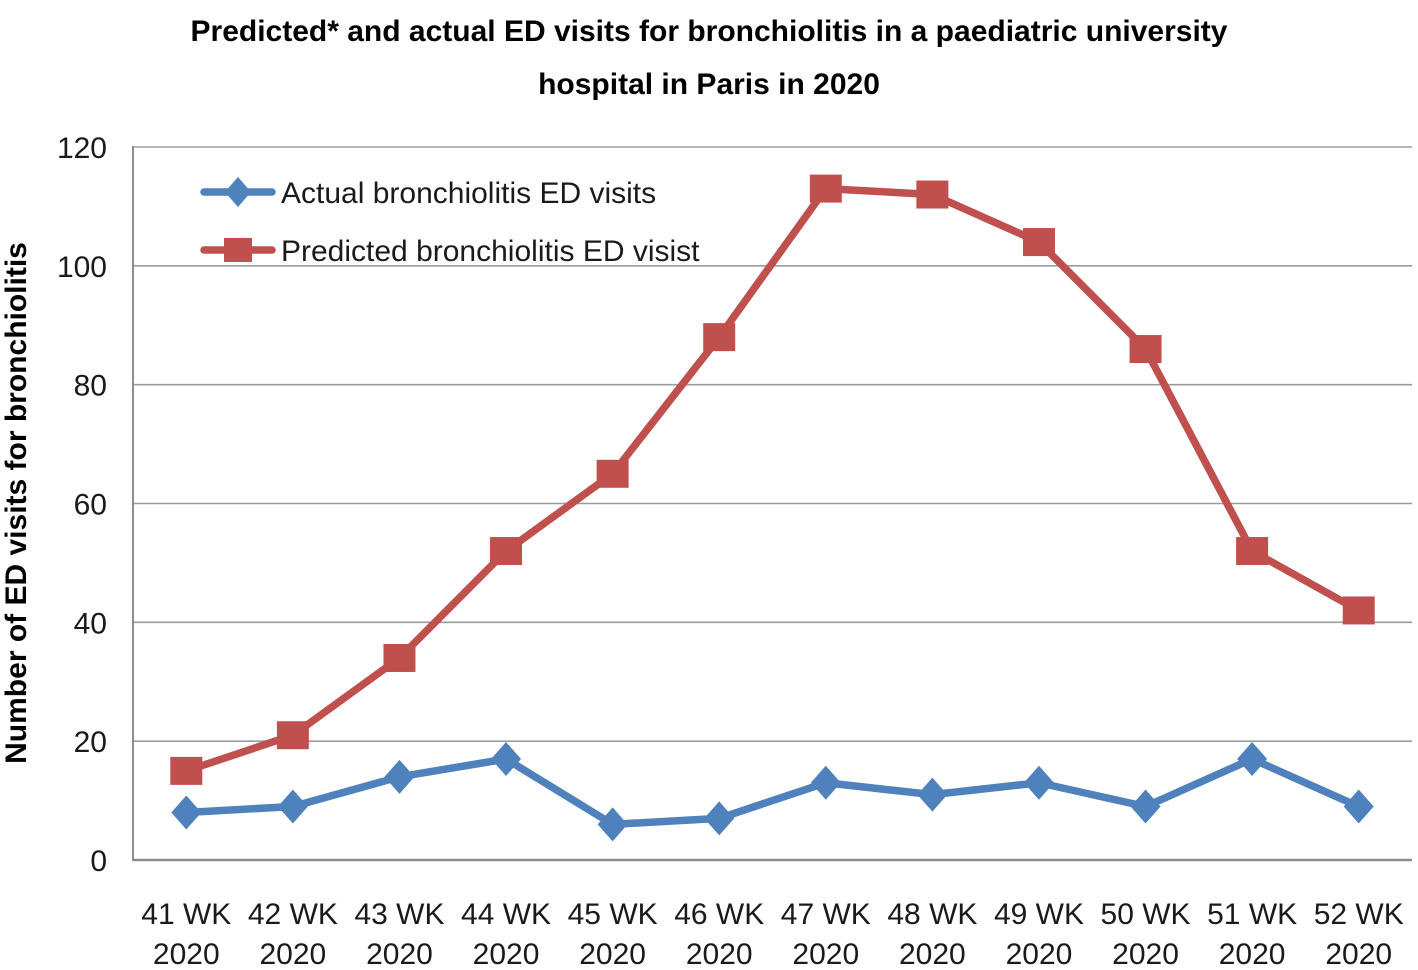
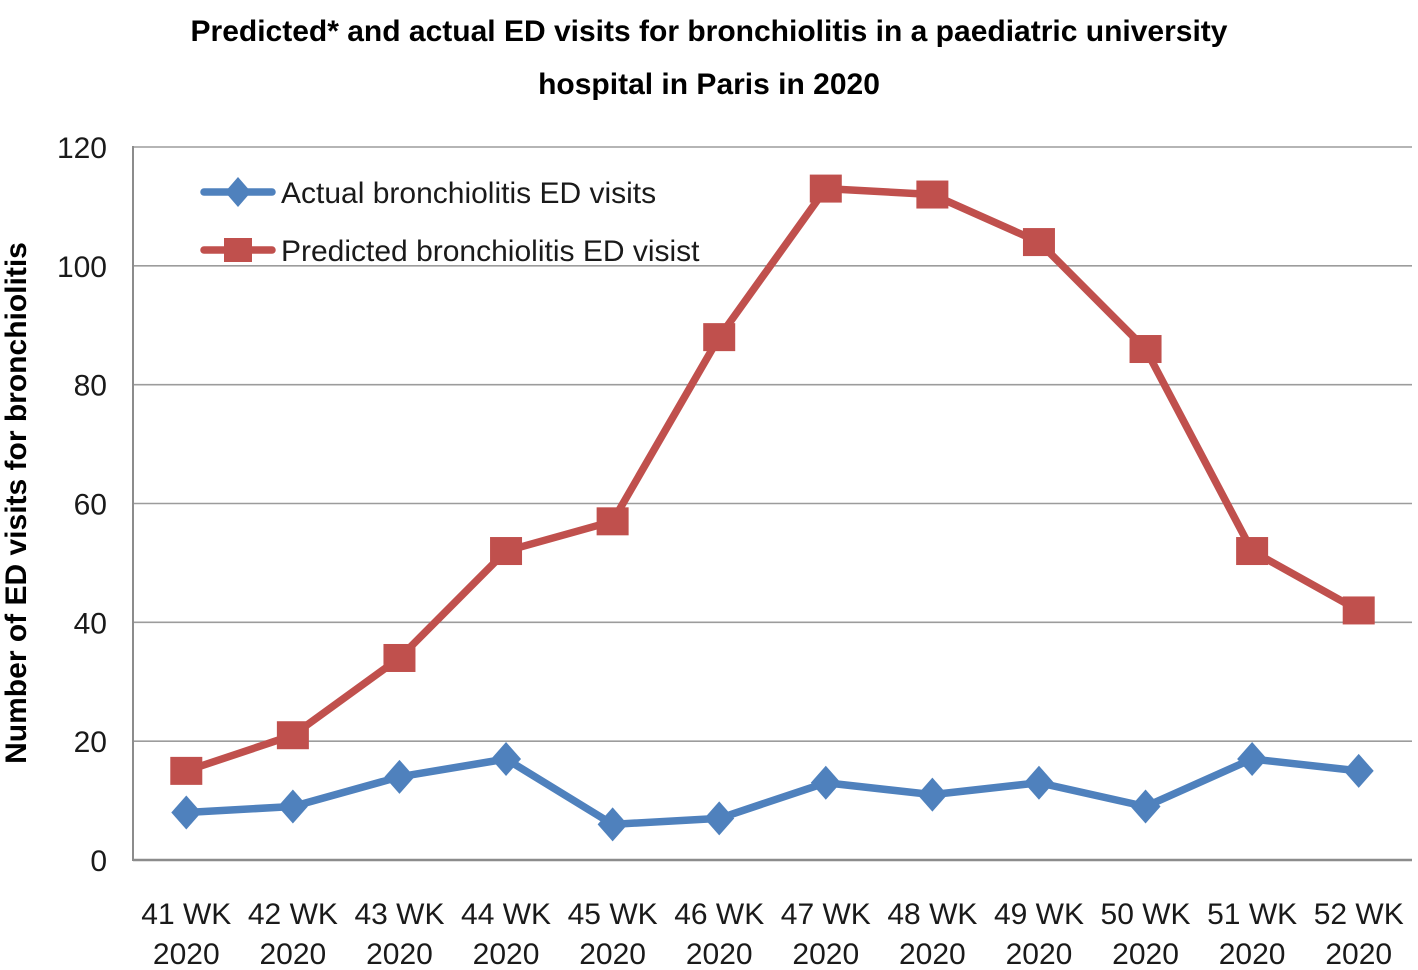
Predicted bronchiolitis ED visist/45 WK 2020: 65 -> 57
Actual bronchiolitis ED visits/52 WK 2020: 9 -> 15
